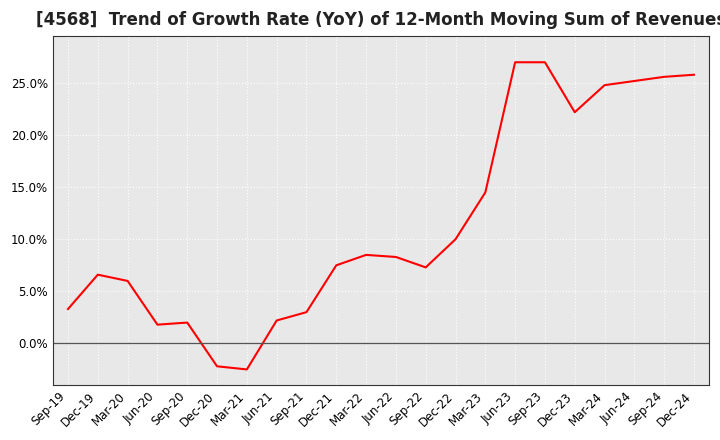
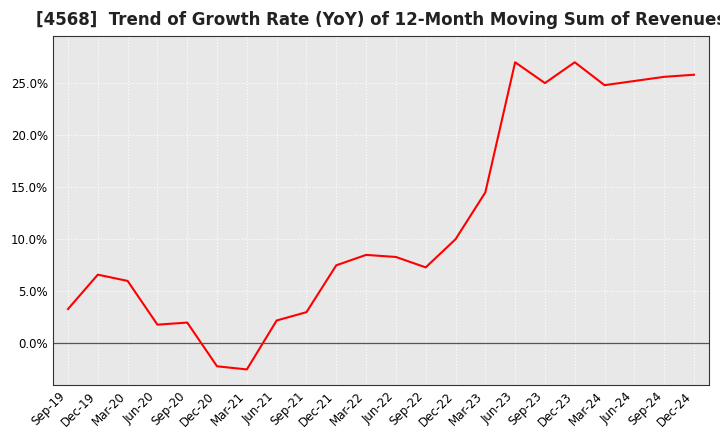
Sep-23: 27.0% -> 25.0%
Dec-23: 22.2% -> 27.0%
